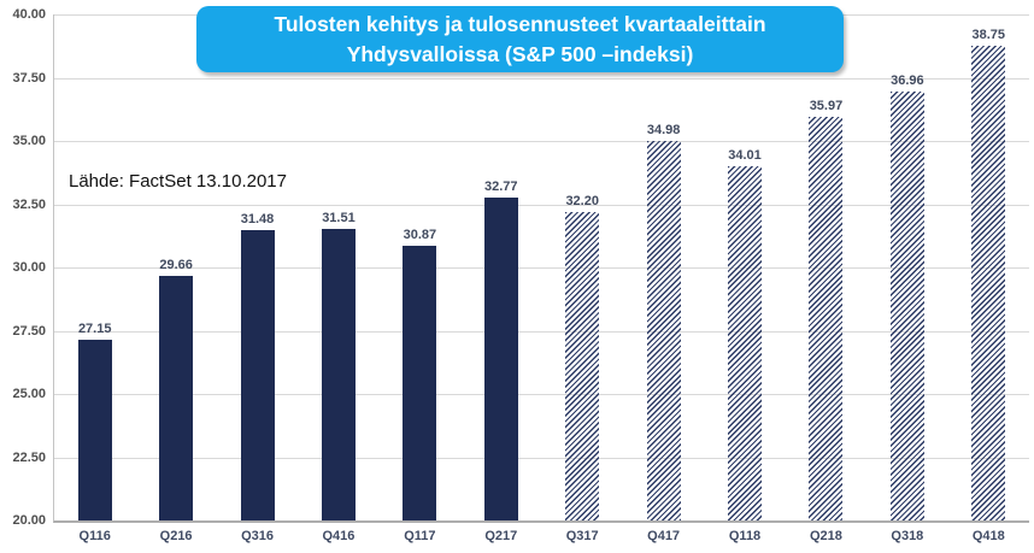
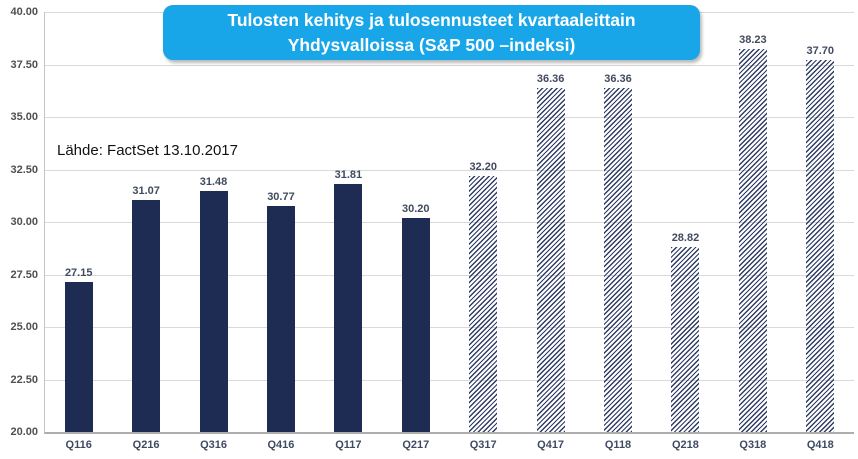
Q216: 29.66 -> 31.07
Q416: 31.51 -> 30.77
Q117: 30.87 -> 31.81
Q217: 32.77 -> 30.20
Q417: 34.98 -> 36.36
Q118: 34.01 -> 36.36
Q218: 35.97 -> 28.82
Q318: 36.96 -> 38.23
Q418: 38.75 -> 37.70
